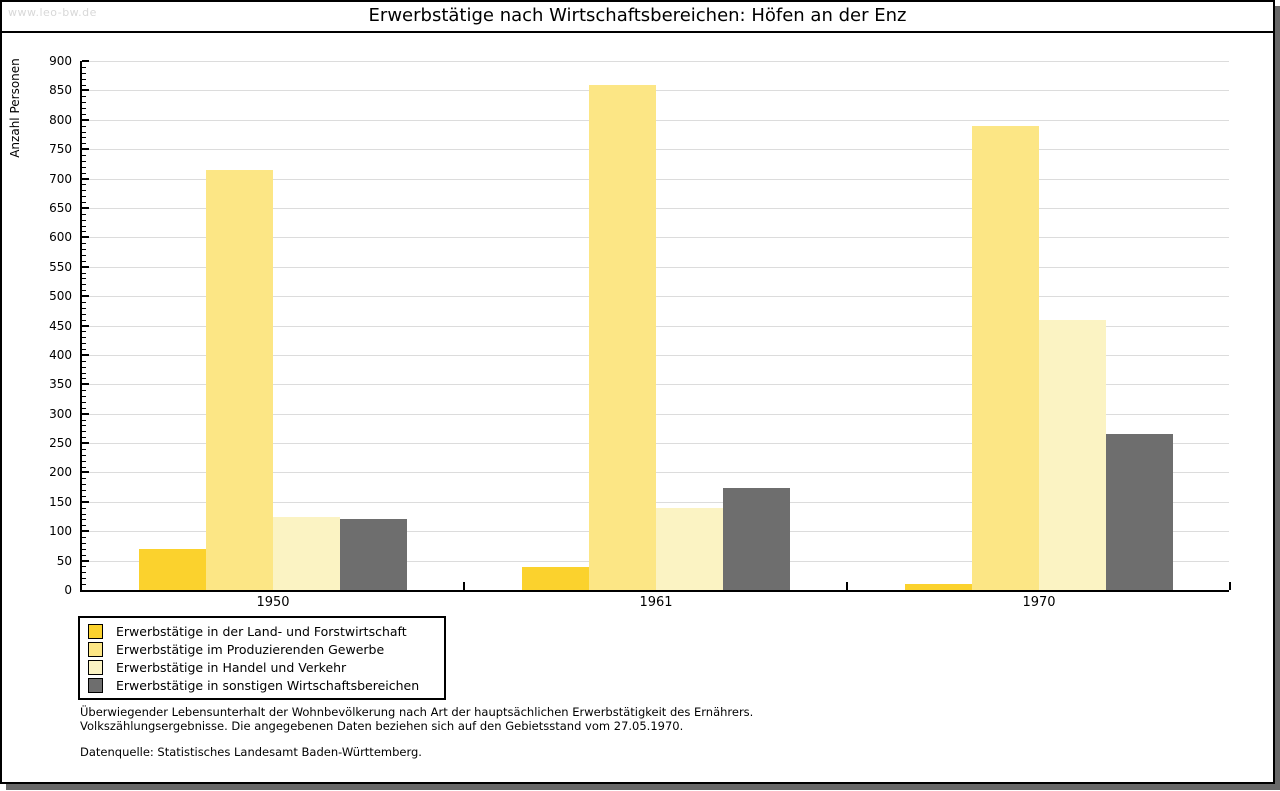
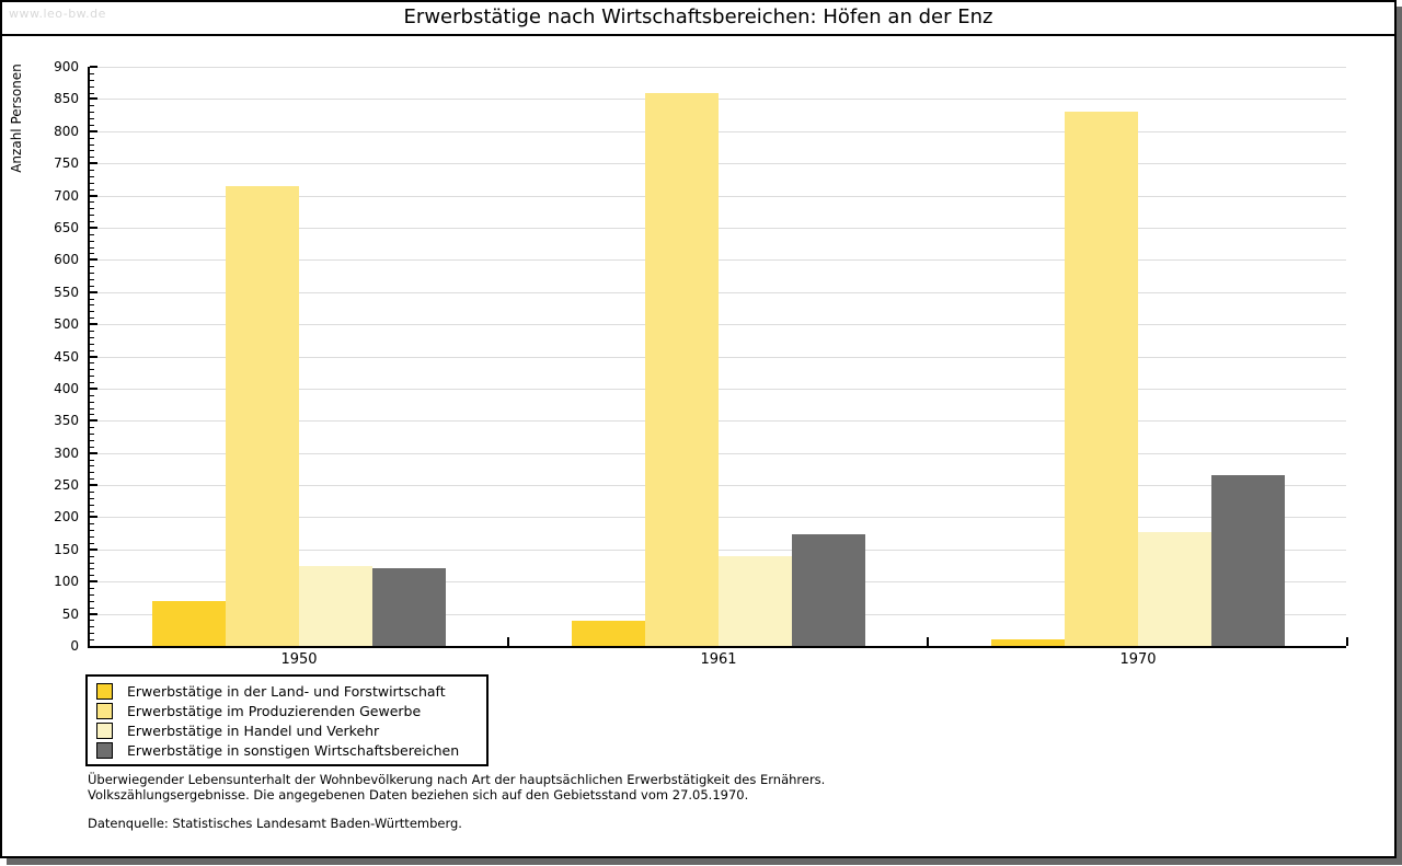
Erwerbstätige im Produzierenden Gewerbe/1970: 790 -> 830
Erwerbstätige in Handel und Verkehr/1970: 460 -> 180
